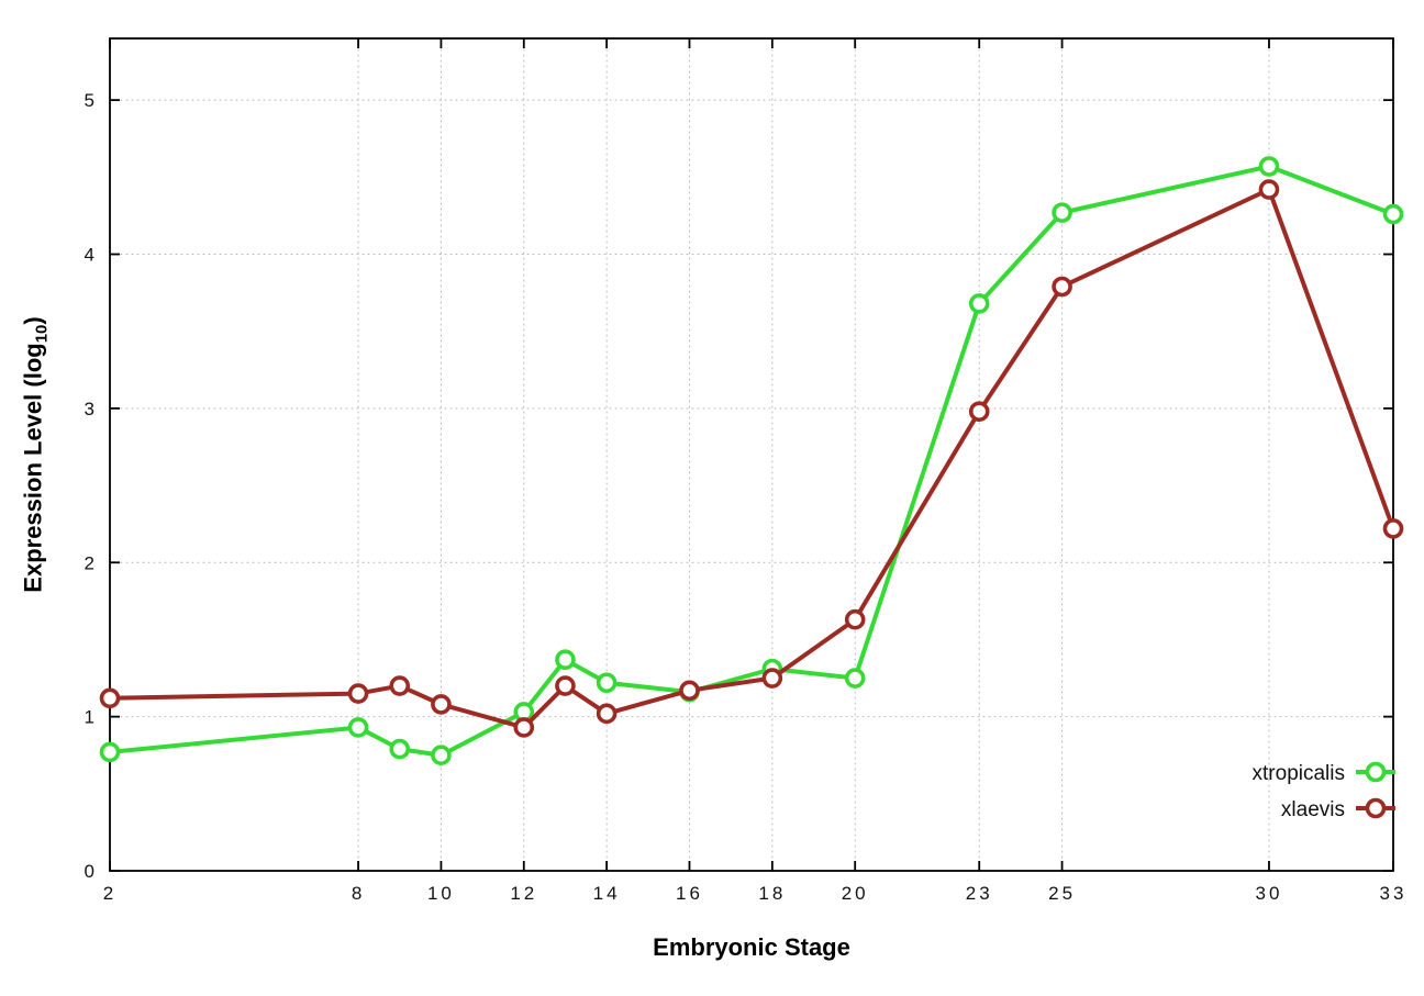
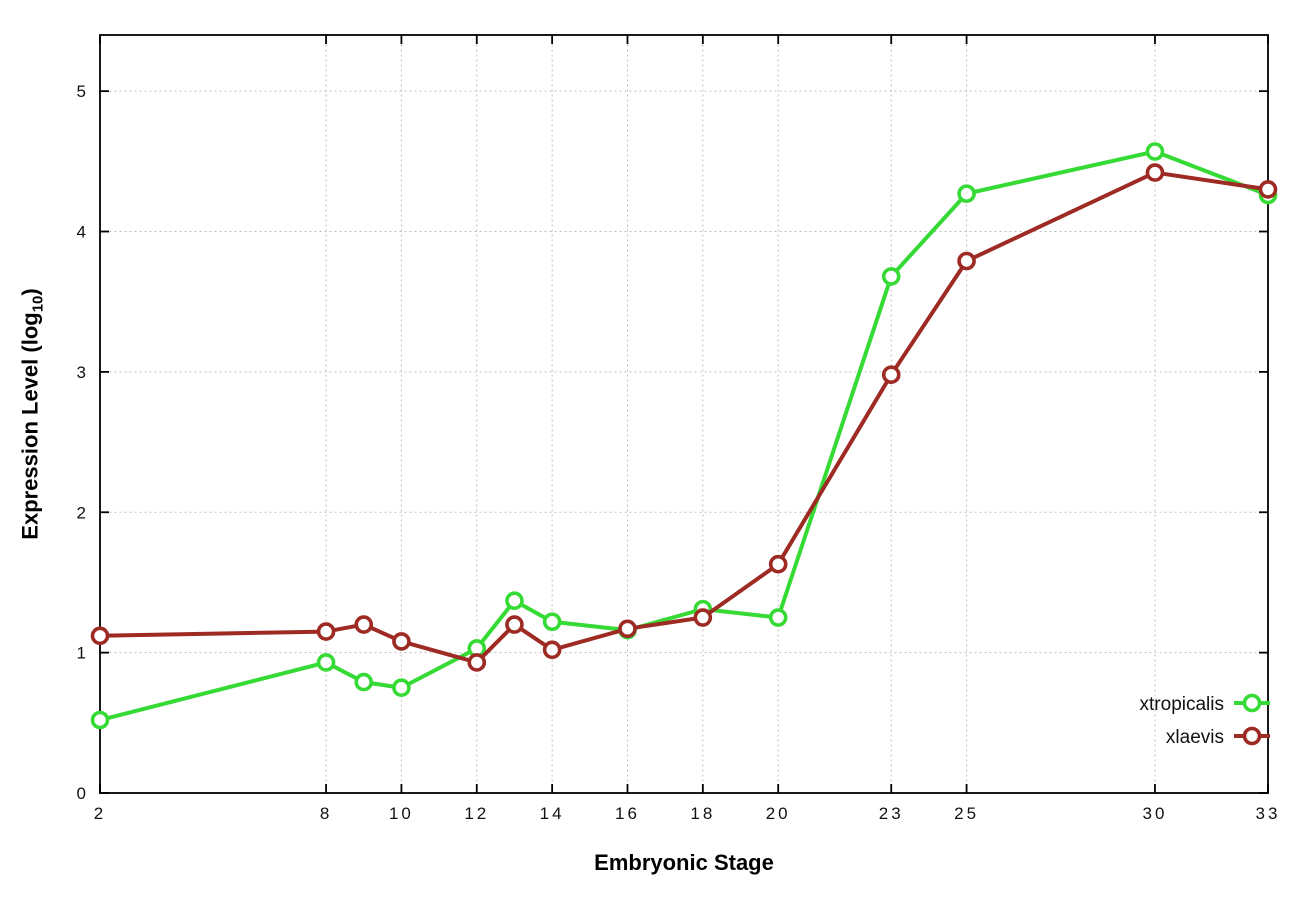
xtropicalis/2: 0.77 -> 0.52
xlaevis/33: 2.22 -> 4.30
